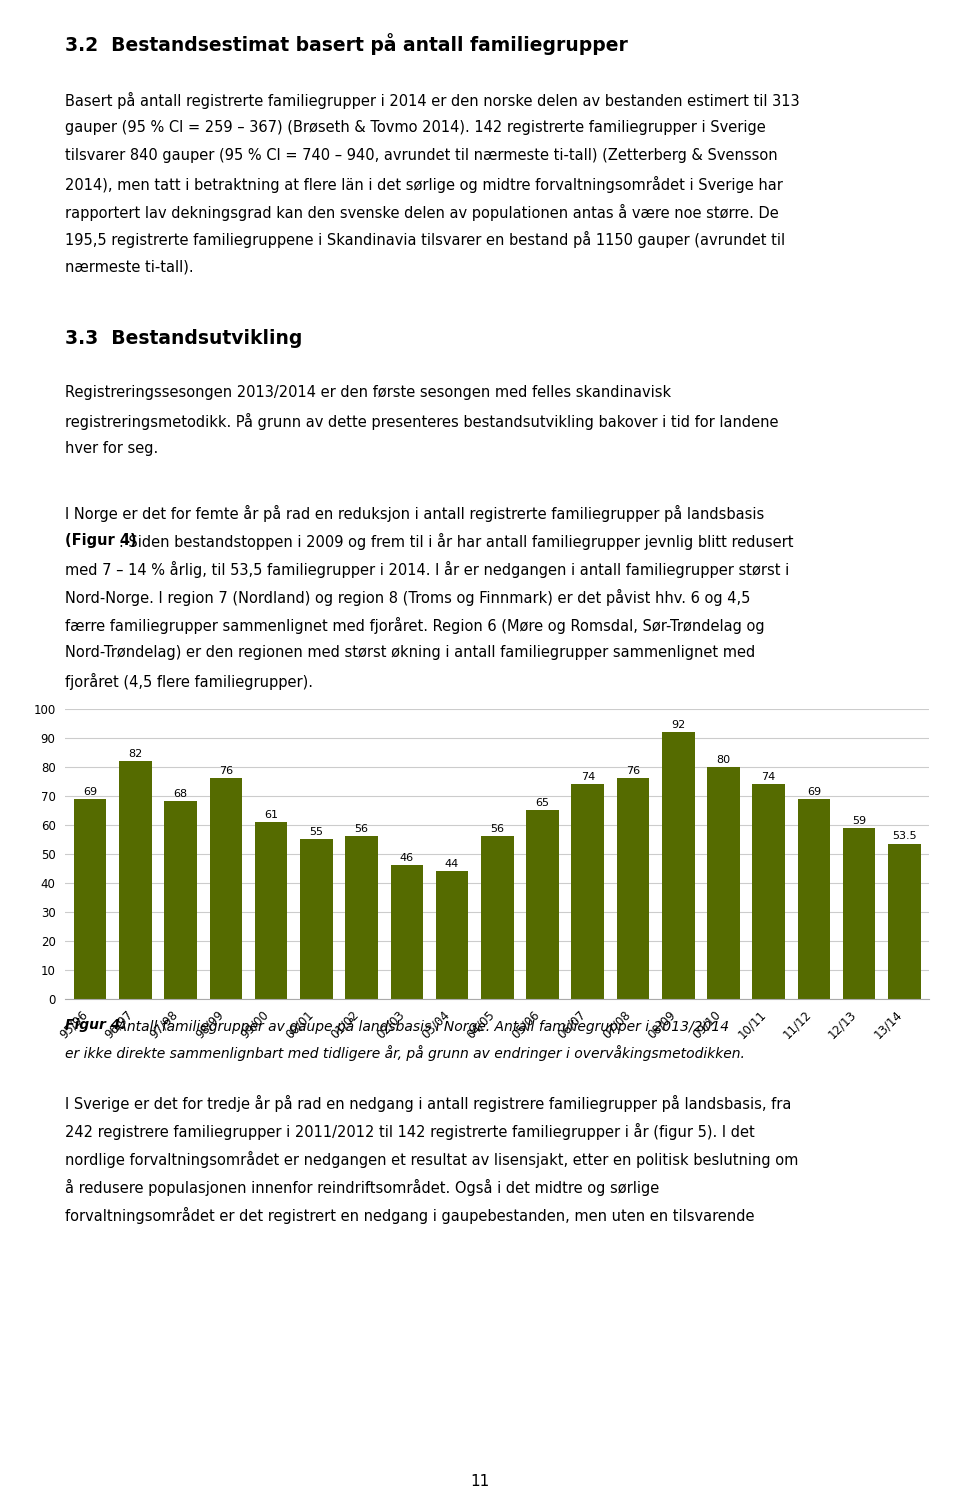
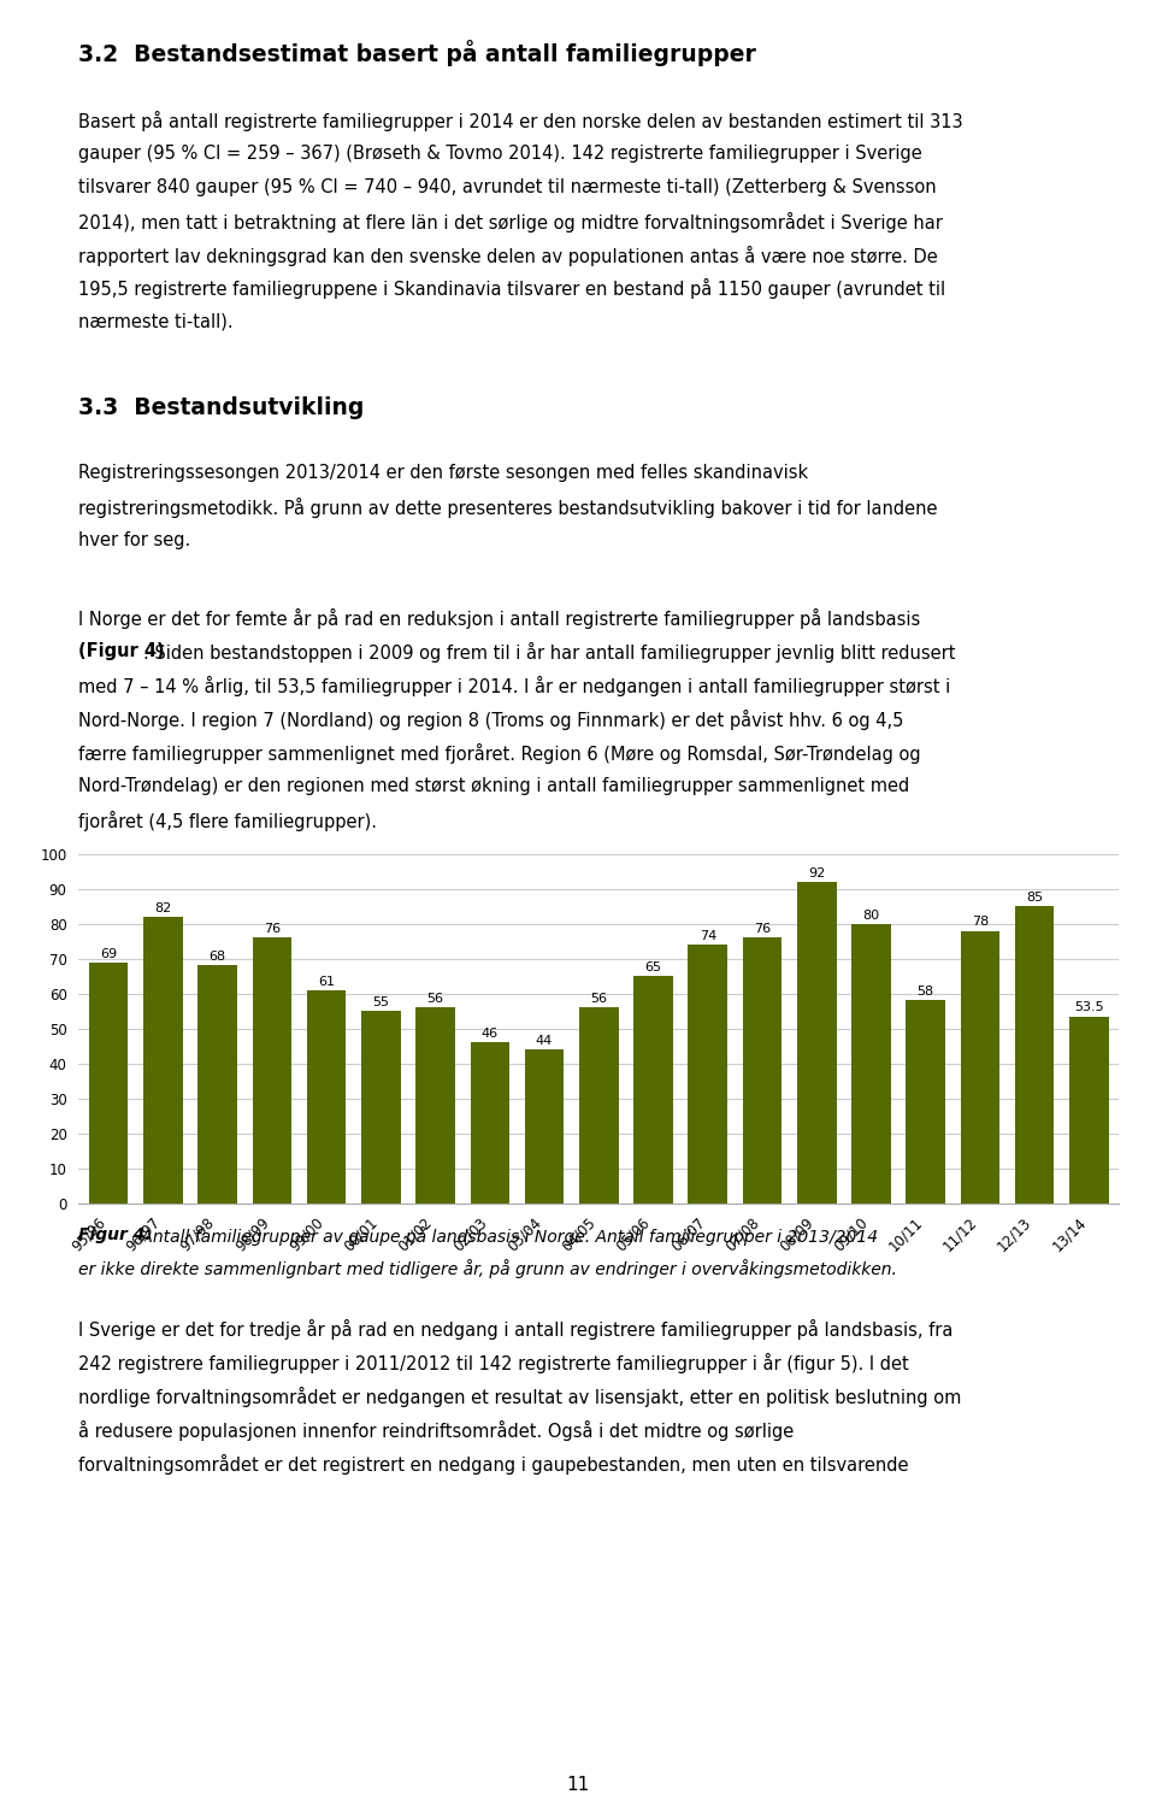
10/11: 74 -> 58
11/12: 69 -> 78
12/13: 59 -> 85
